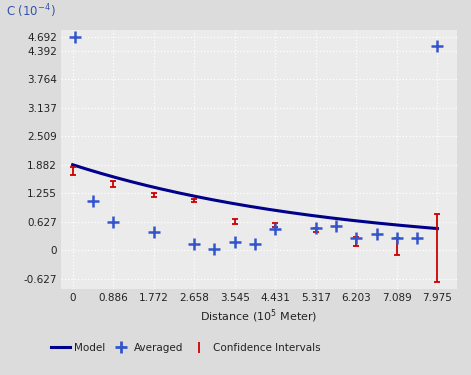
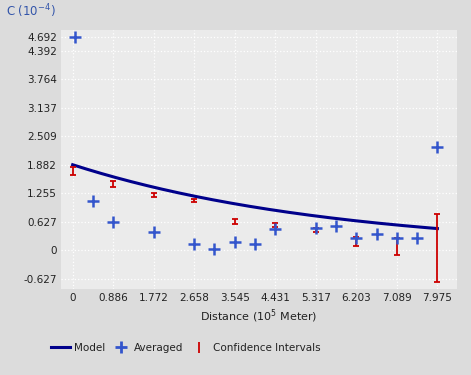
Averaged/7.975: 4.50 -> 2.28
